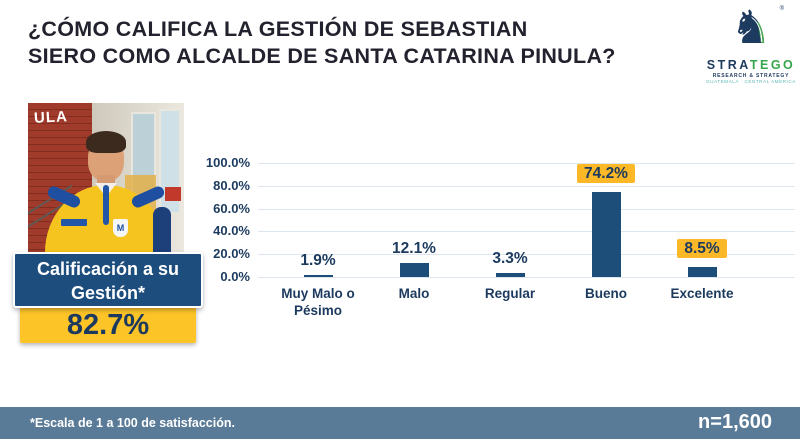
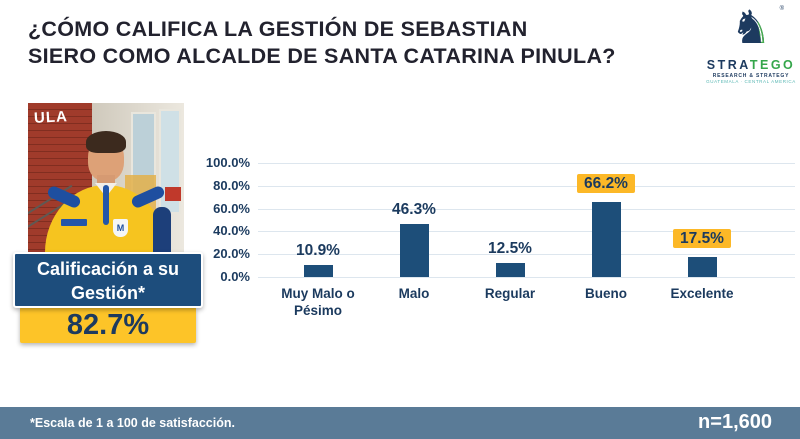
Muy Malo o Pésimo: 1.9% -> 10.9%
Malo: 12.1% -> 46.3%
Regular: 3.3% -> 12.5%
Bueno: 74.2% -> 66.2%
Excelente: 8.5% -> 17.5%
